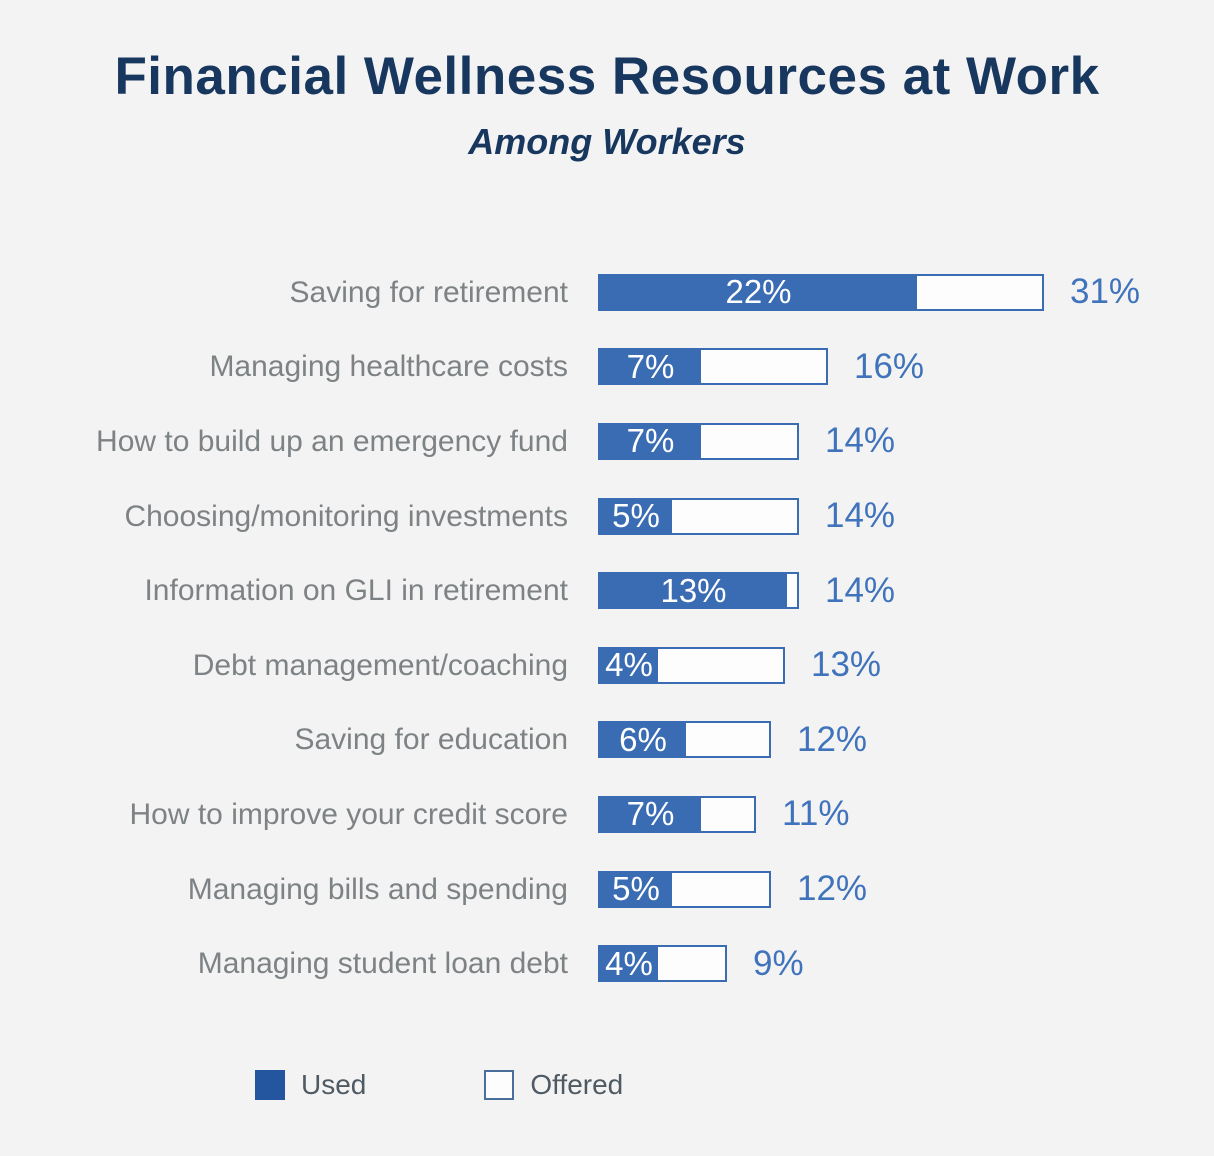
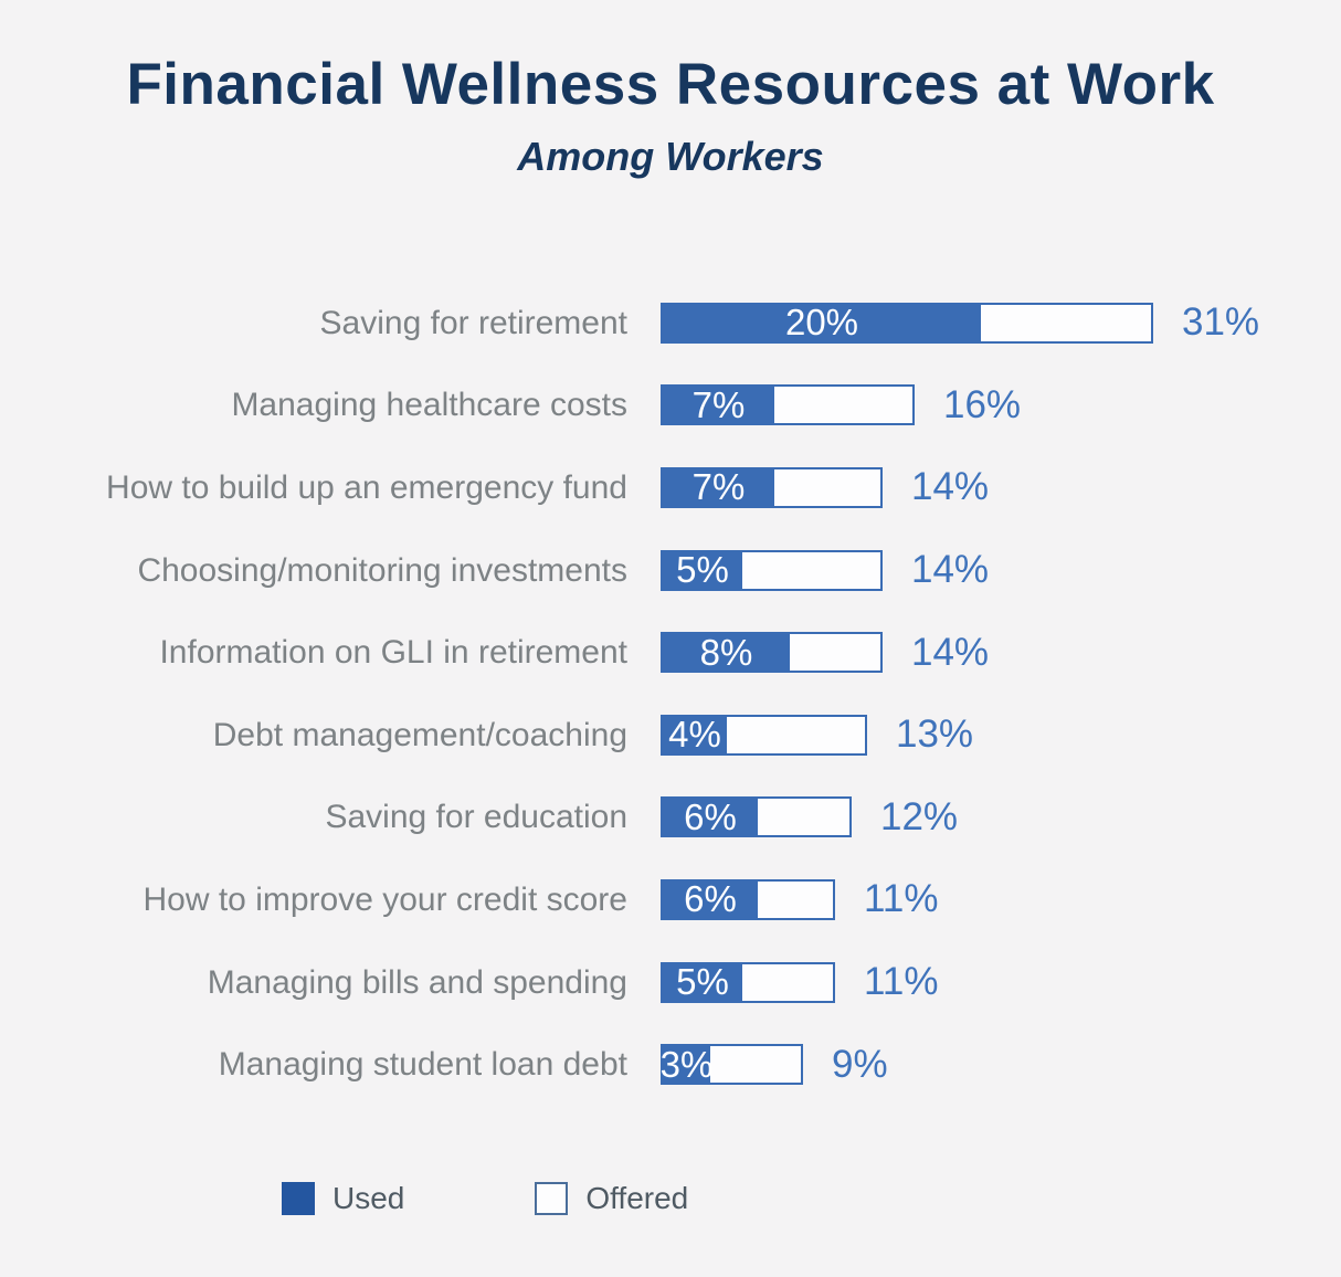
Used/Saving for retirement: 22% -> 20%
Used/Information on GLI in retirement: 13% -> 8%
Used/How to improve your credit score: 7% -> 6%
Offered/Managing bills and spending: 12% -> 11%
Used/Managing student loan debt: 4% -> 3%
